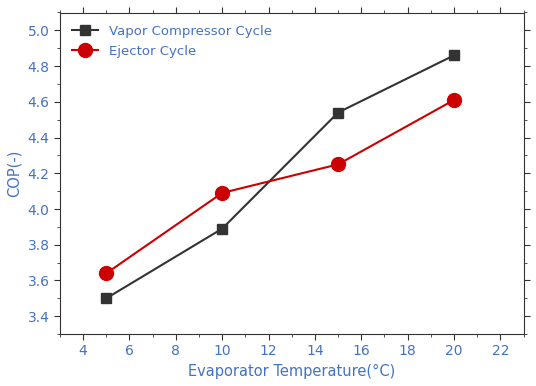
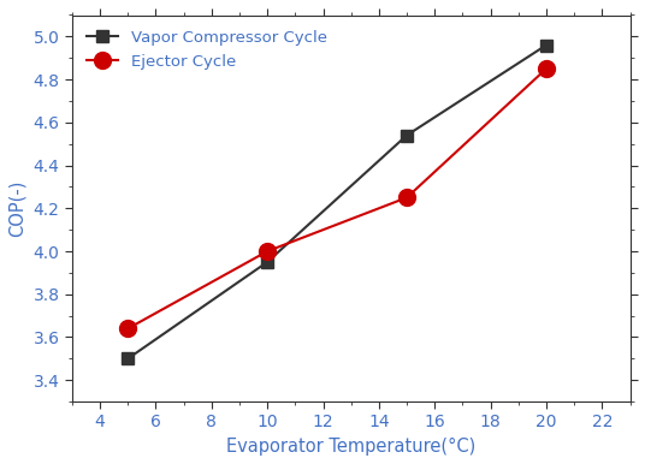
Vapor Compressor Cycle/10: 3.89 -> 3.95
Ejector Cycle/10: 4.09 -> 4.00
Vapor Compressor Cycle/20: 4.86 -> 4.96
Ejector Cycle/20: 4.61 -> 4.85
